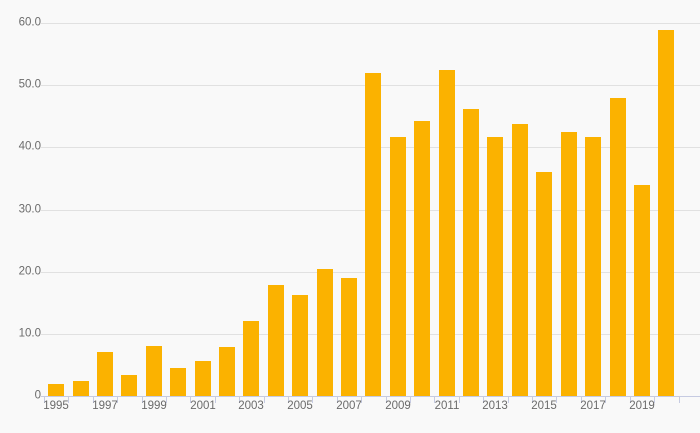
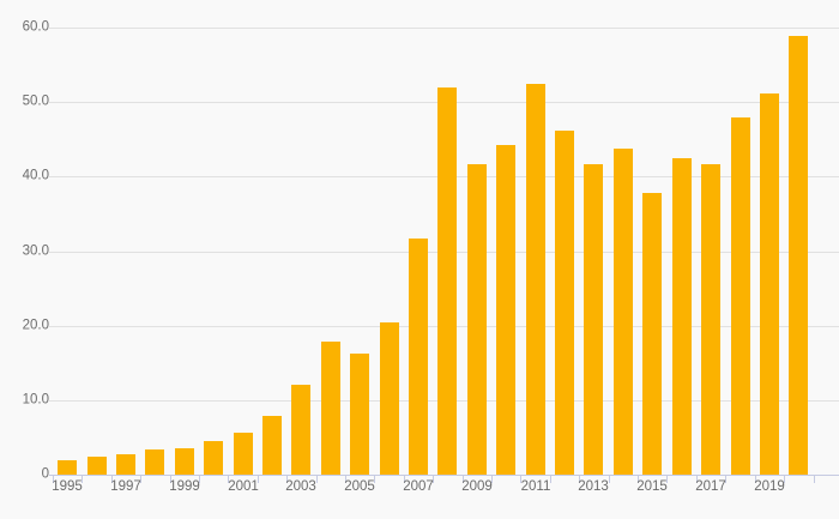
1997: 7 -> 3
1999: 8 -> 4
2007: 19 -> 32
2015: 36 -> 38
2019: 34 -> 51
